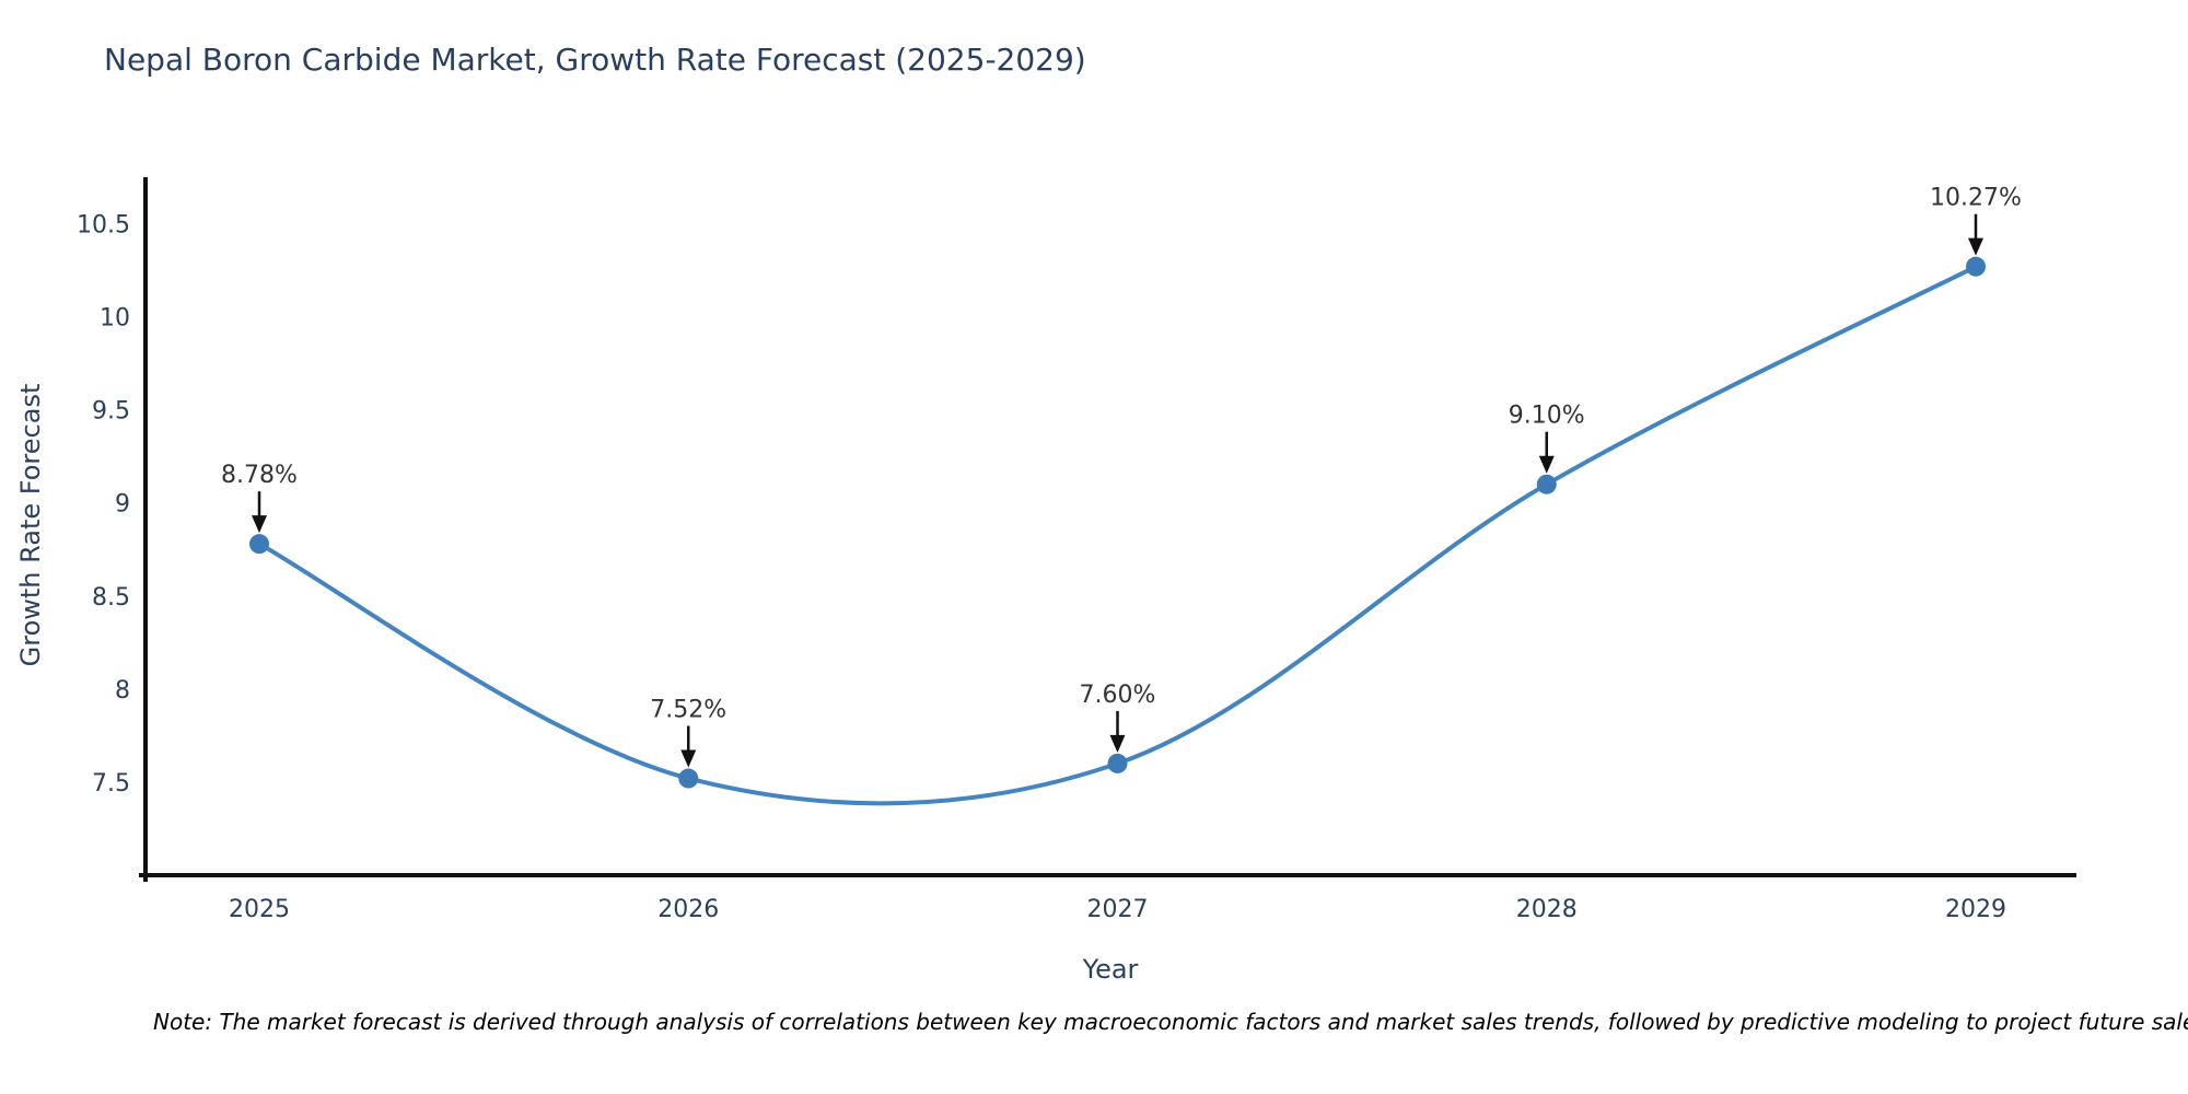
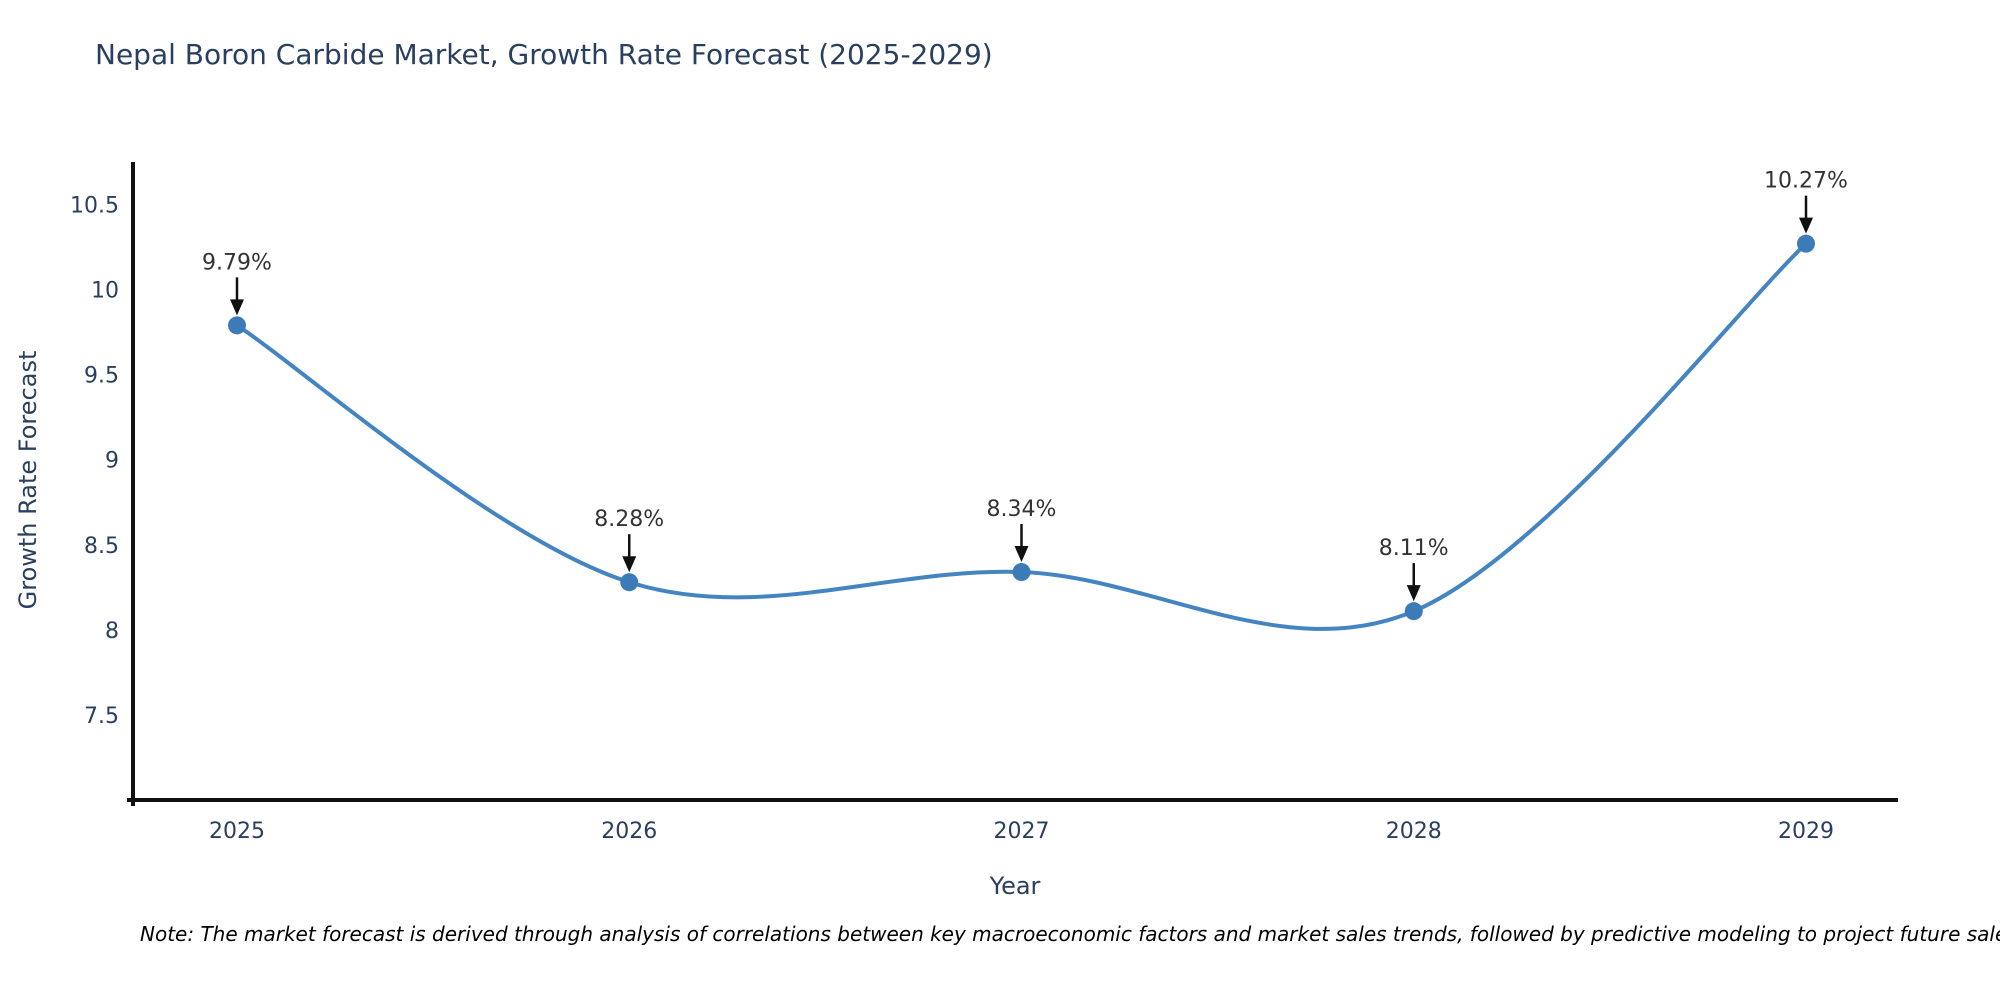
2025: 8.78% -> 9.79%
2026: 7.52% -> 8.28%
2027: 7.60% -> 8.34%
2028: 9.10% -> 8.11%
